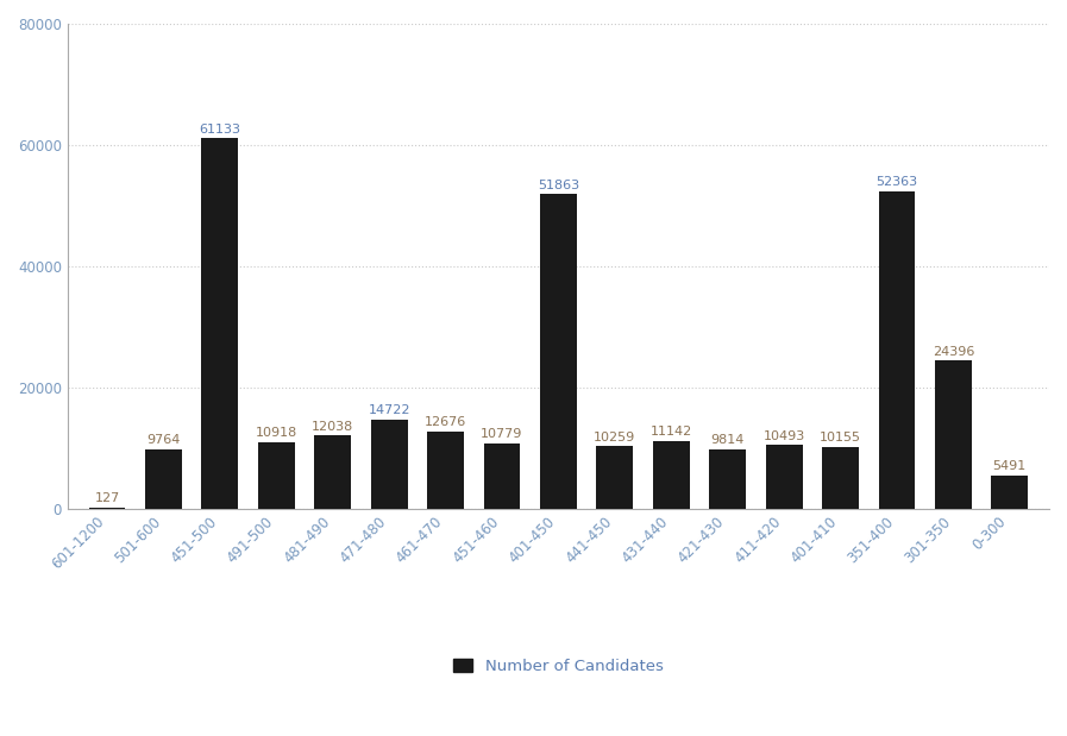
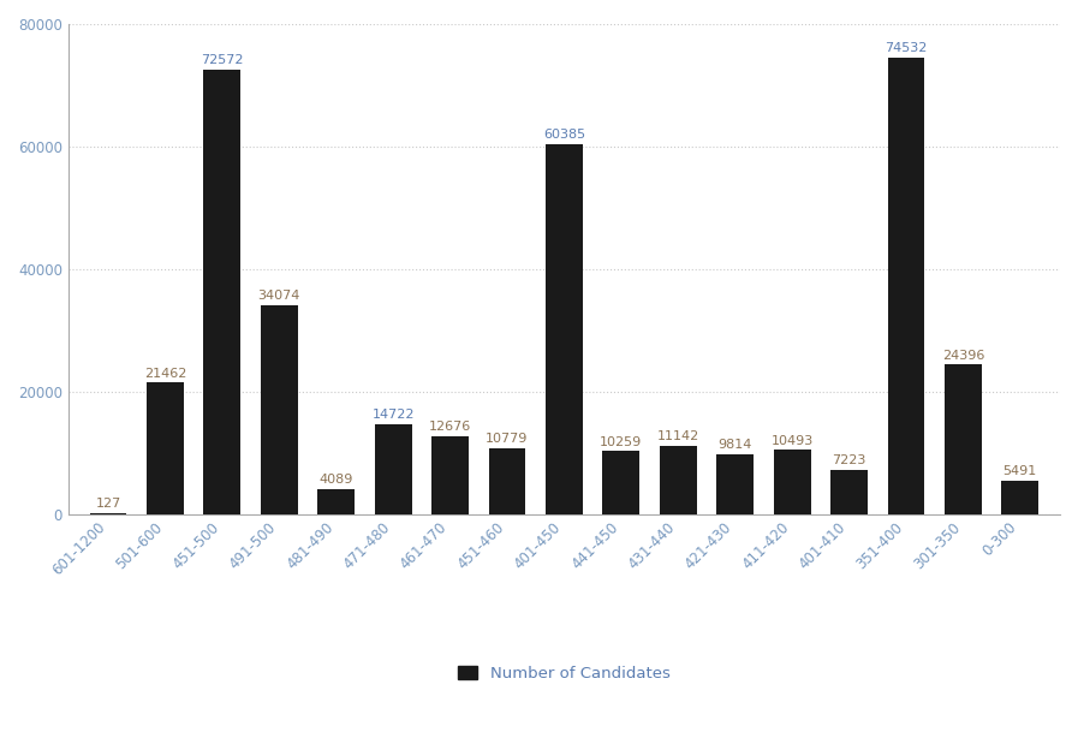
501-600: 9764 -> 21462
451-500: 61133 -> 72572
491-500: 10918 -> 34074
481-490: 12038 -> 4089
401-450: 51863 -> 60385
401-410: 10155 -> 7223
351-400: 52363 -> 74532
